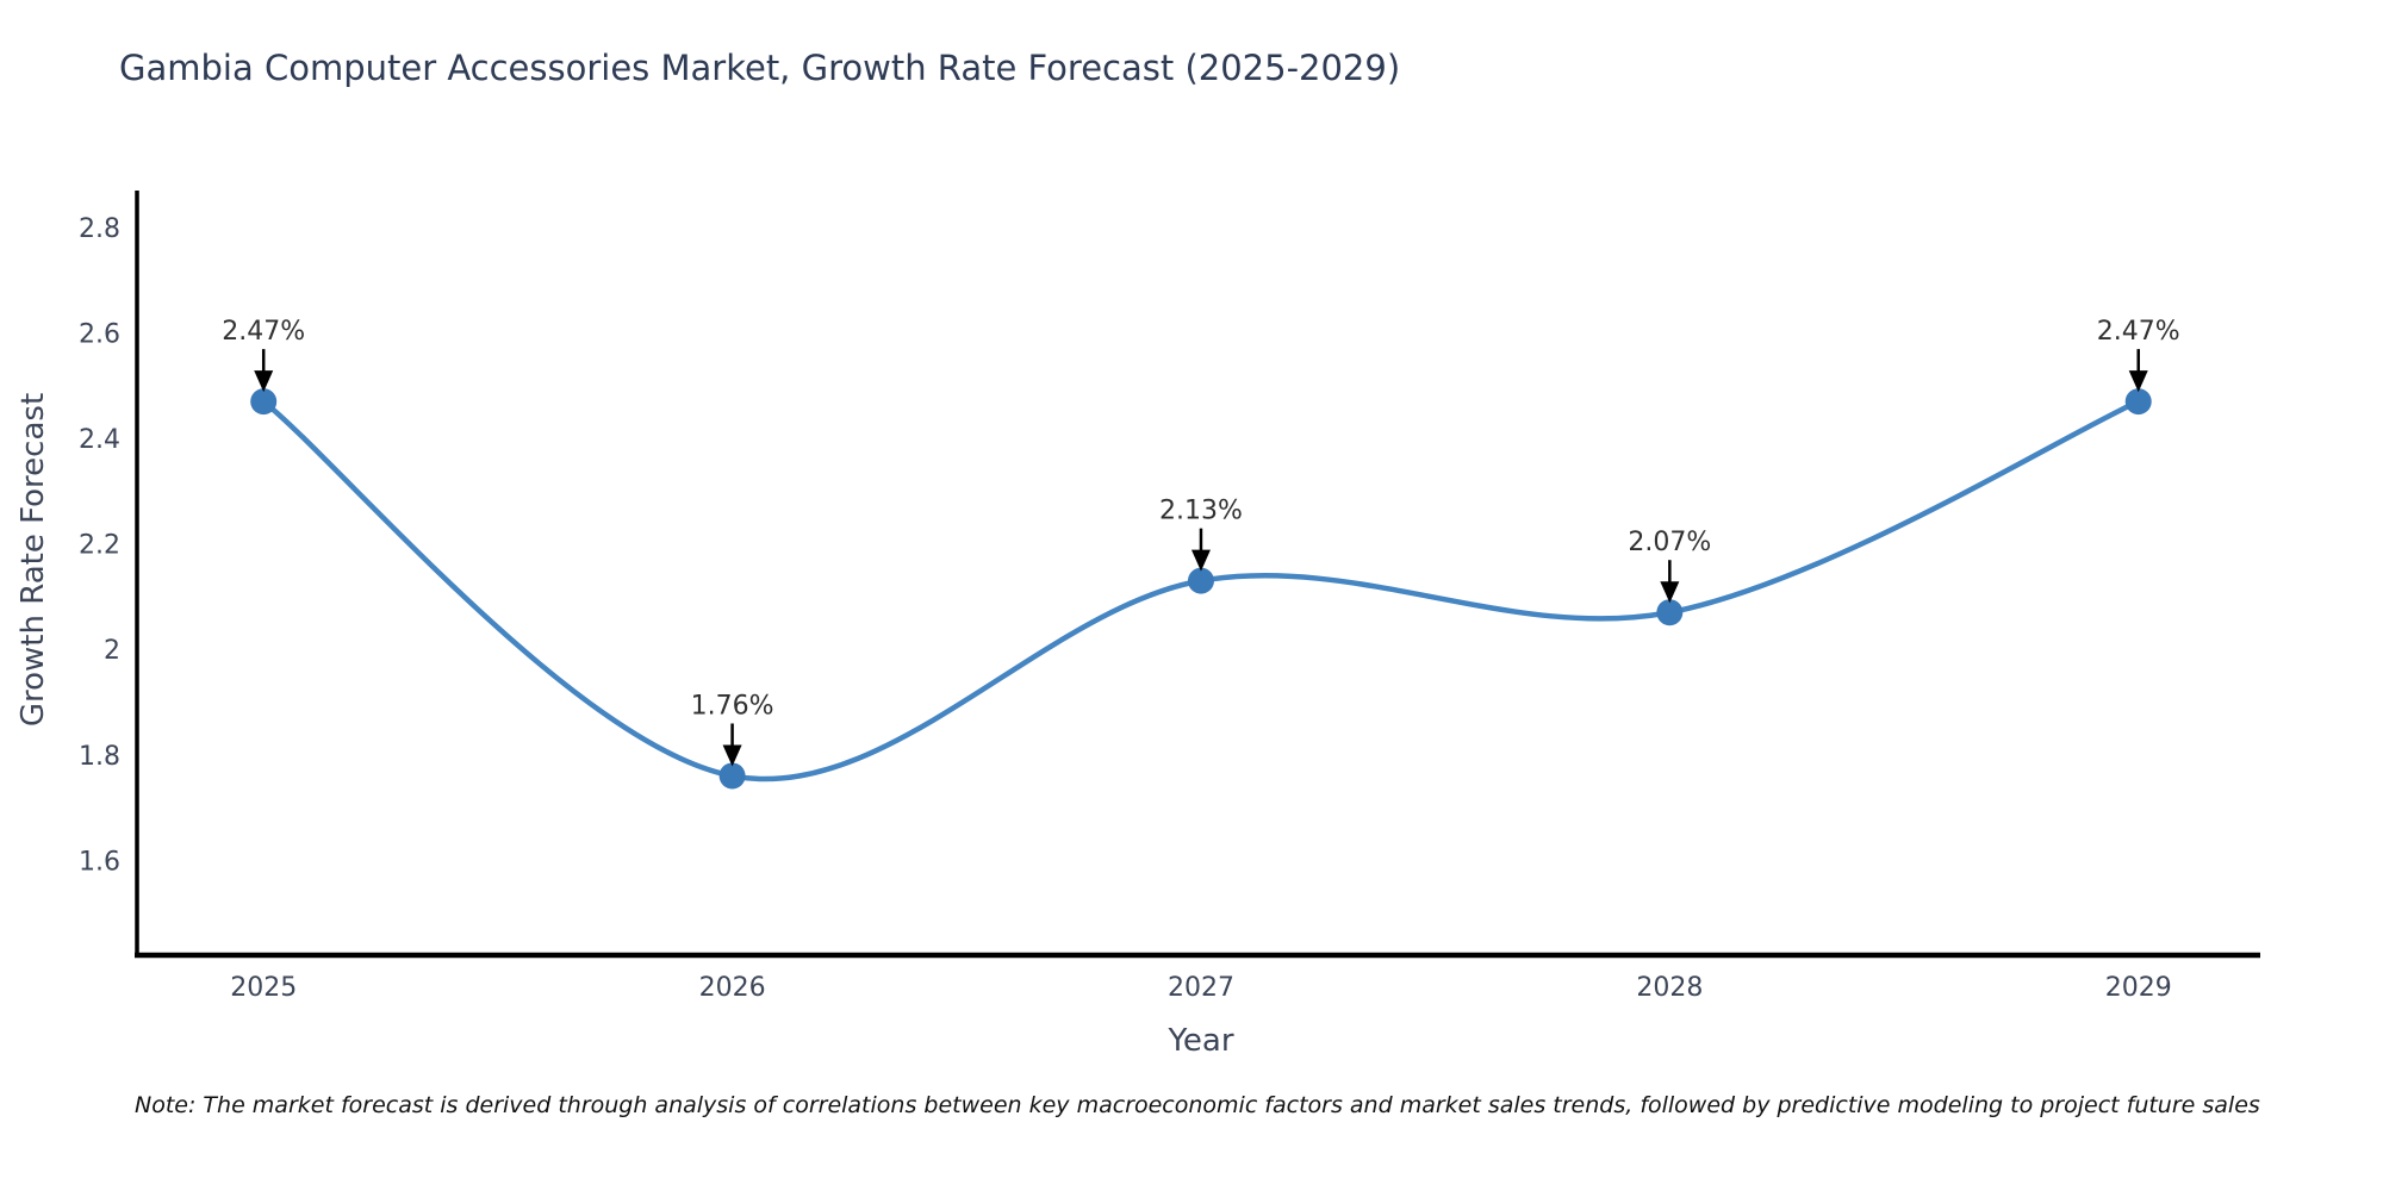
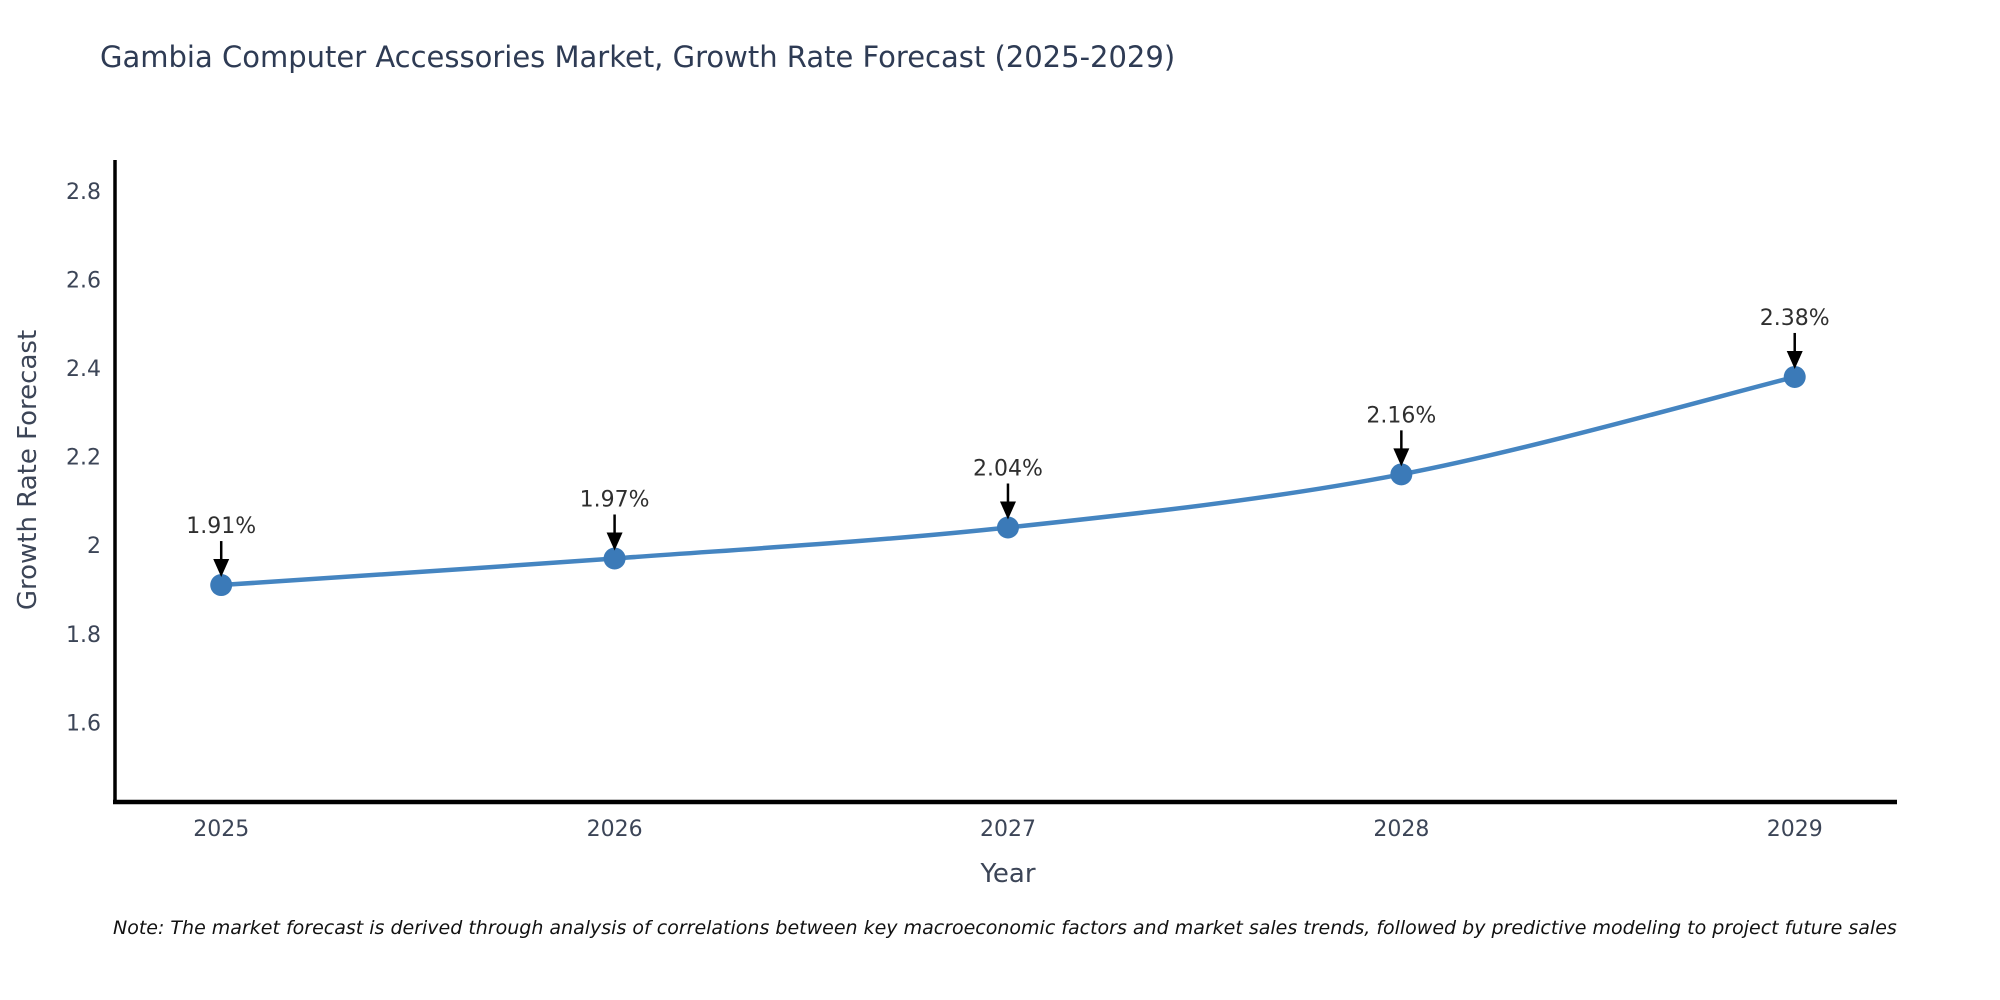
2025: 2.47% -> 1.91%
2026: 1.76% -> 1.97%
2027: 2.13% -> 2.04%
2028: 2.07% -> 2.16%
2029: 2.47% -> 2.38%
